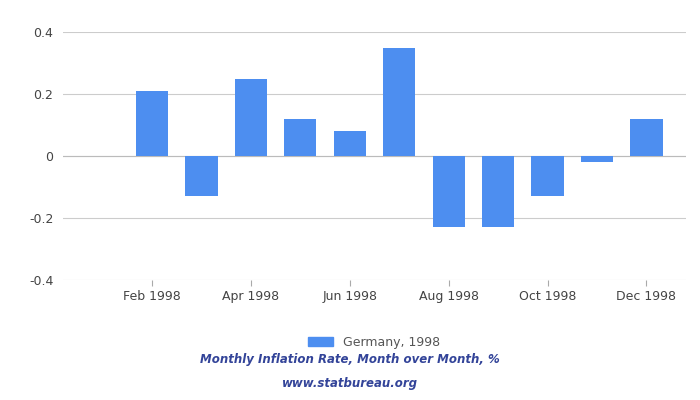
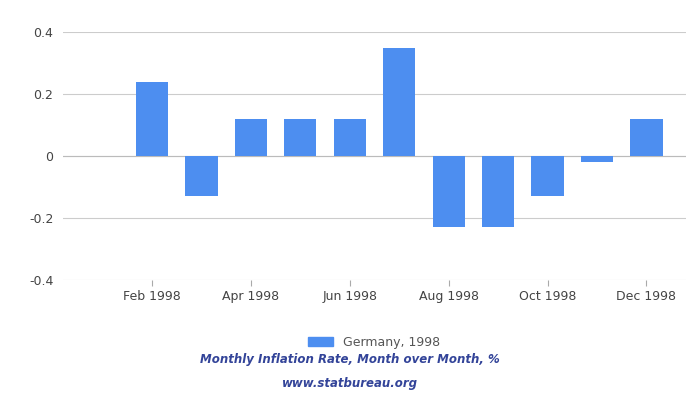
Feb 1998: 0.21 -> 0.24
Apr 1998: 0.25 -> 0.12
Jun 1998: 0.08 -> 0.12
